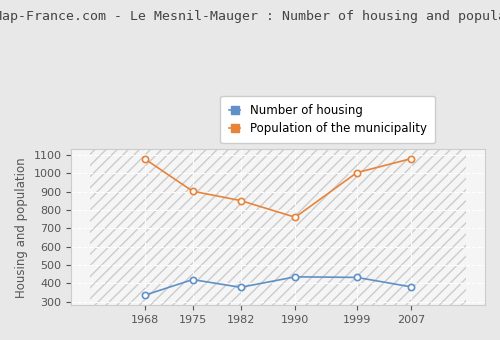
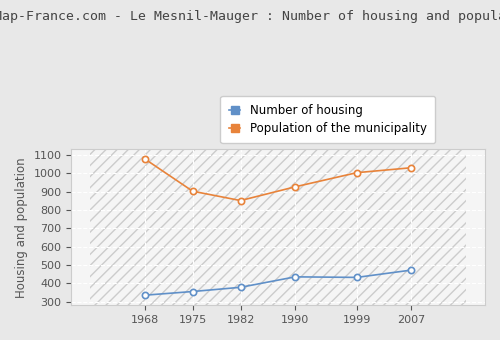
Number of housing/1975: 420 -> 360
Population of the municipality/1990: 760 -> 930
Number of housing/2007: 380 -> 470
Population of the municipality/2007: 1080 -> 1030
